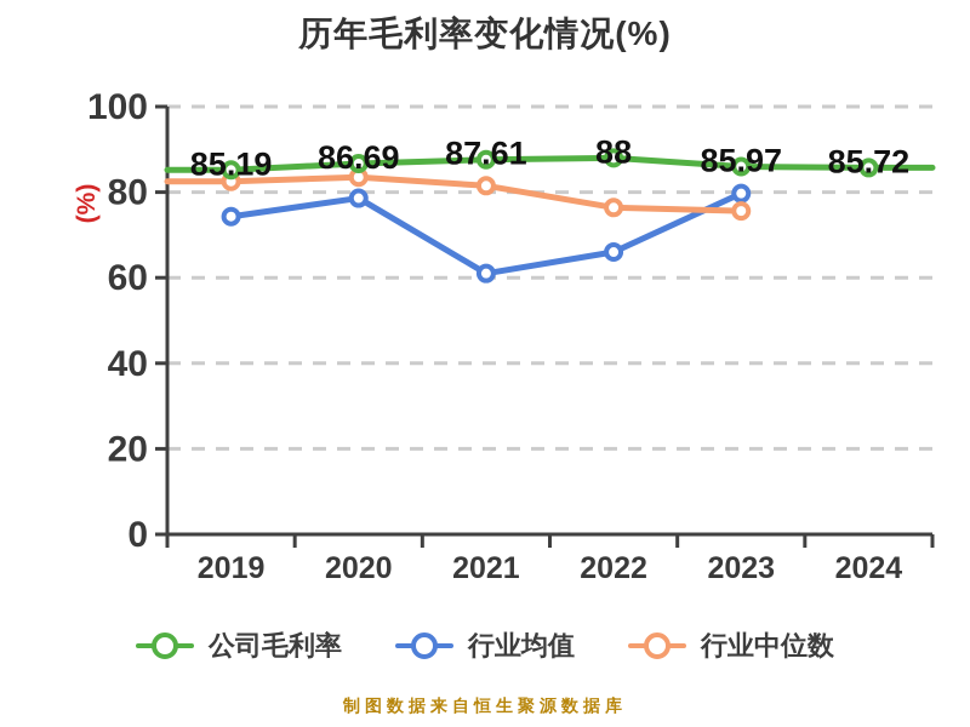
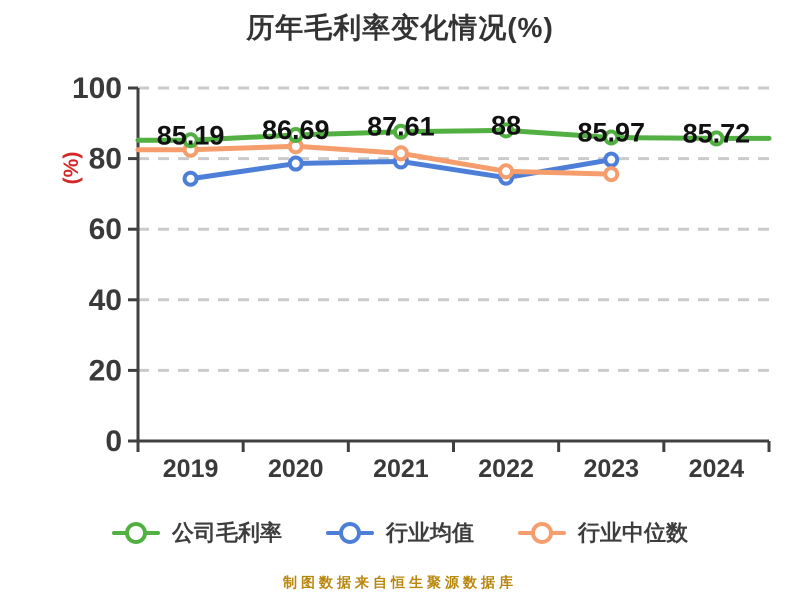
行业均值/2021: 61 -> 79
行业均值/2022: 66 -> 75
